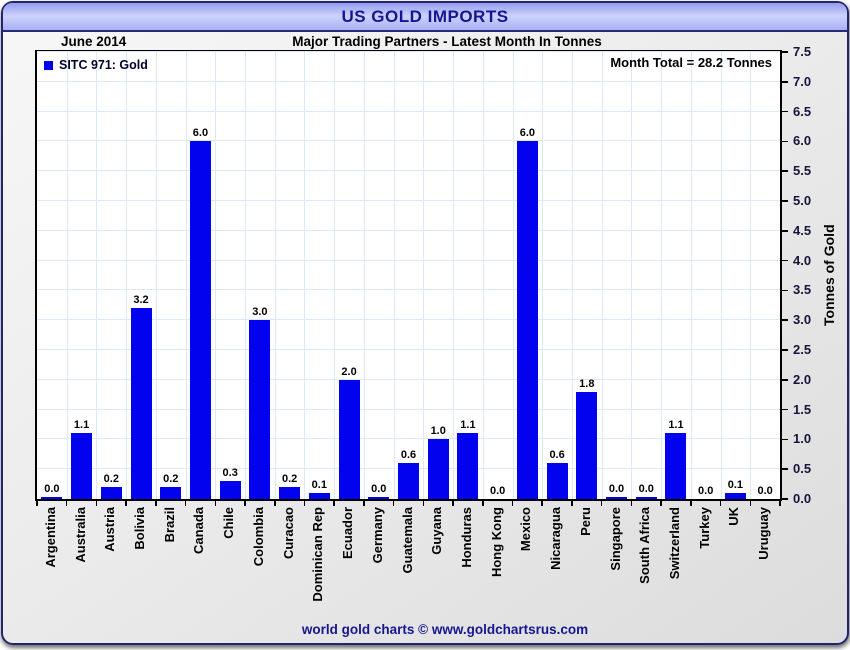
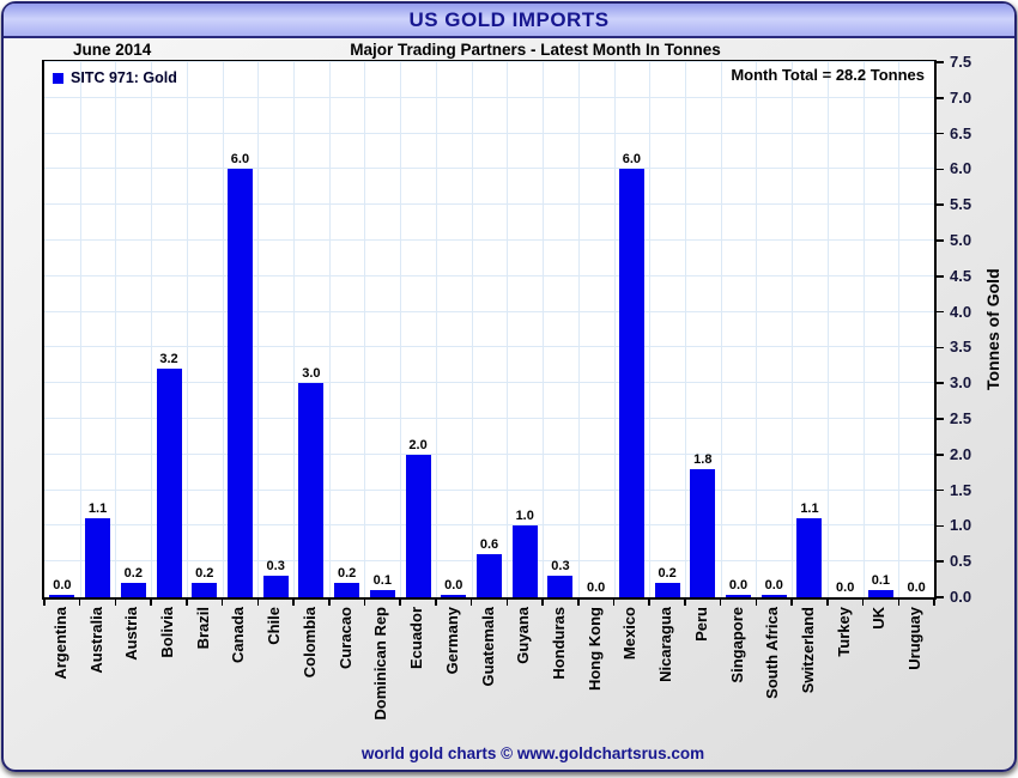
Honduras: 1.1 -> 0.3
Nicaragua: 0.6 -> 0.2
